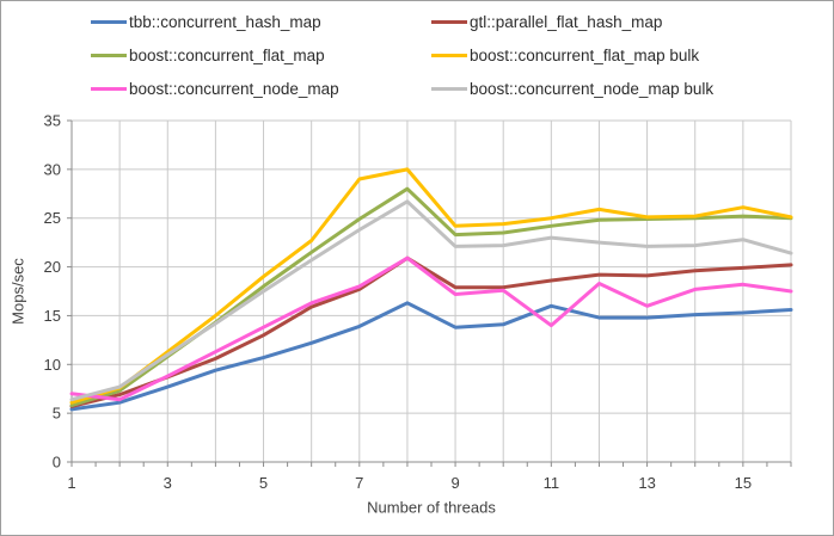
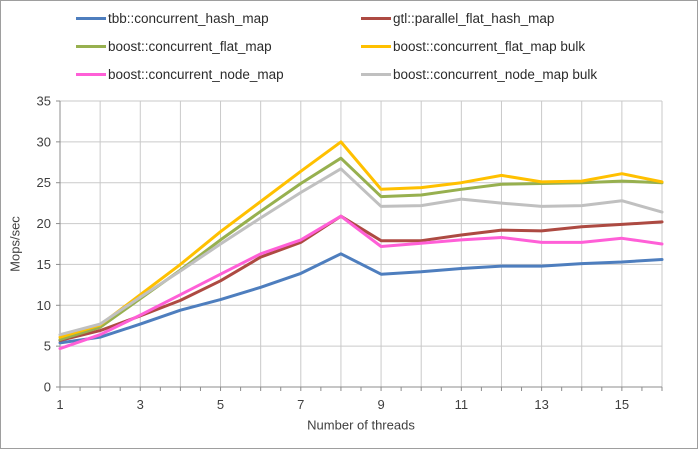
boost::concurrent_node_map/1: 7 -> 5
boost::concurrent_flat_map bulk/7: 29 -> 26
tbb::concurrent_hash_map/11: 16 -> 14
boost::concurrent_node_map/11: 14 -> 18
boost::concurrent_node_map/13: 16 -> 18
